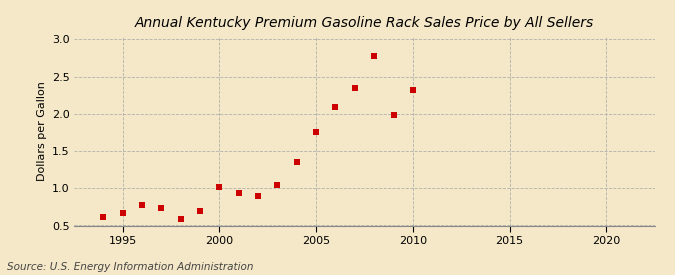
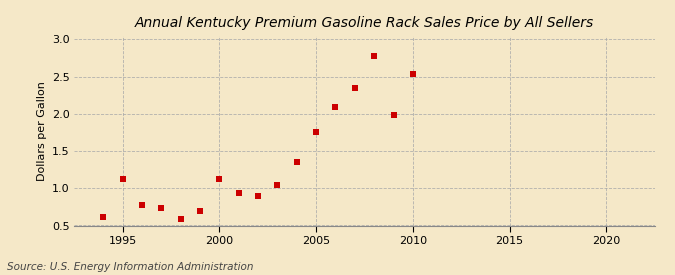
1995: 0.67 -> 1.12
2000: 1.02 -> 1.12
2010: 2.32 -> 2.54
